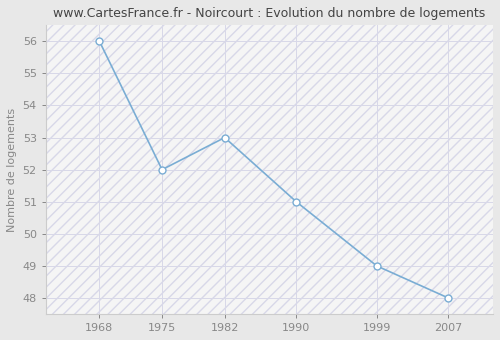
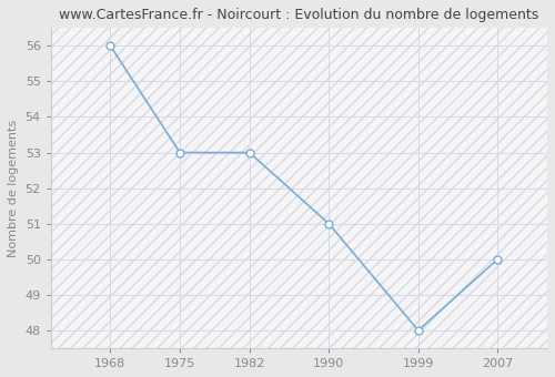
1975: 52 -> 53
1999: 49 -> 48
2007: 48 -> 50
